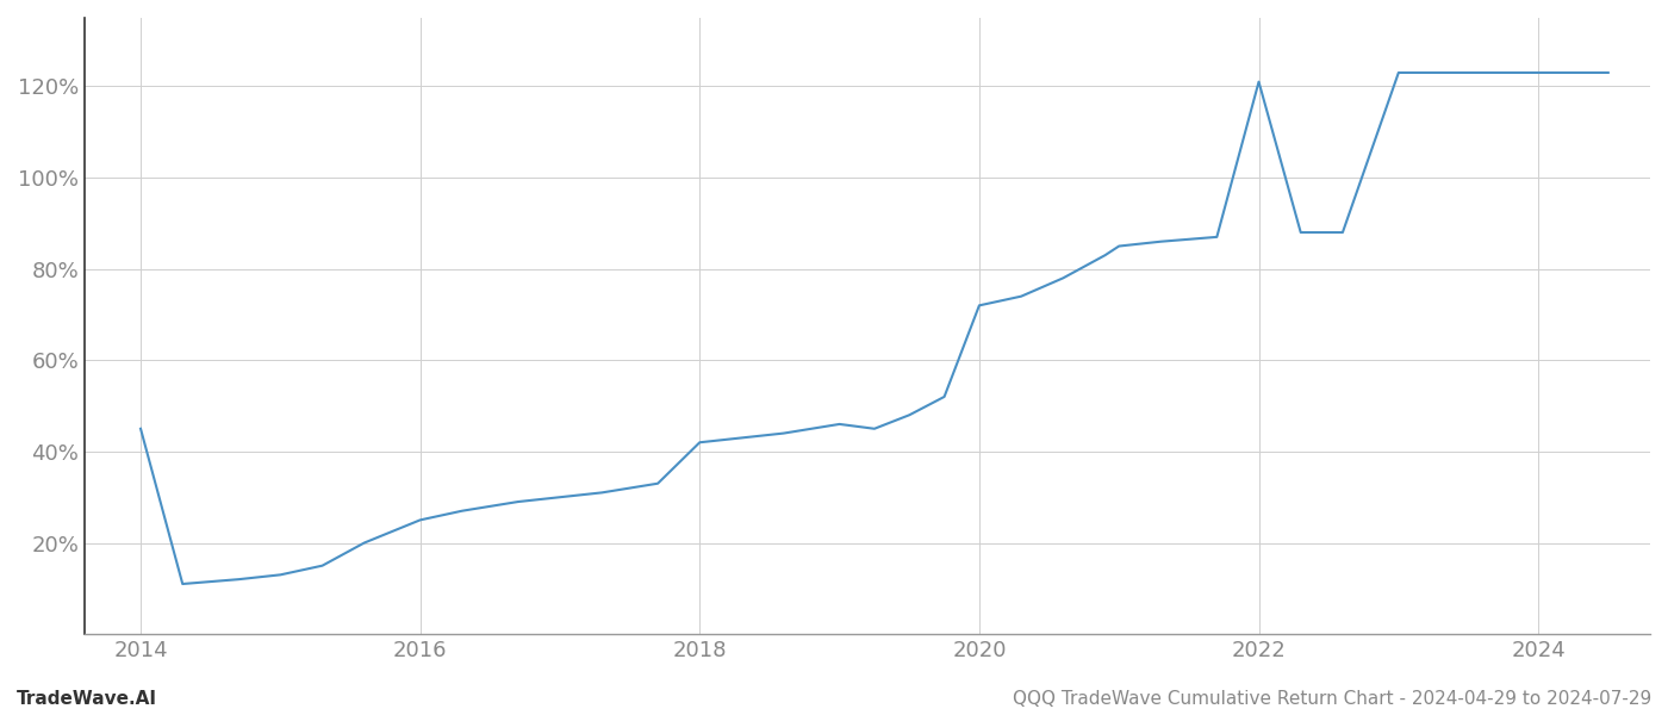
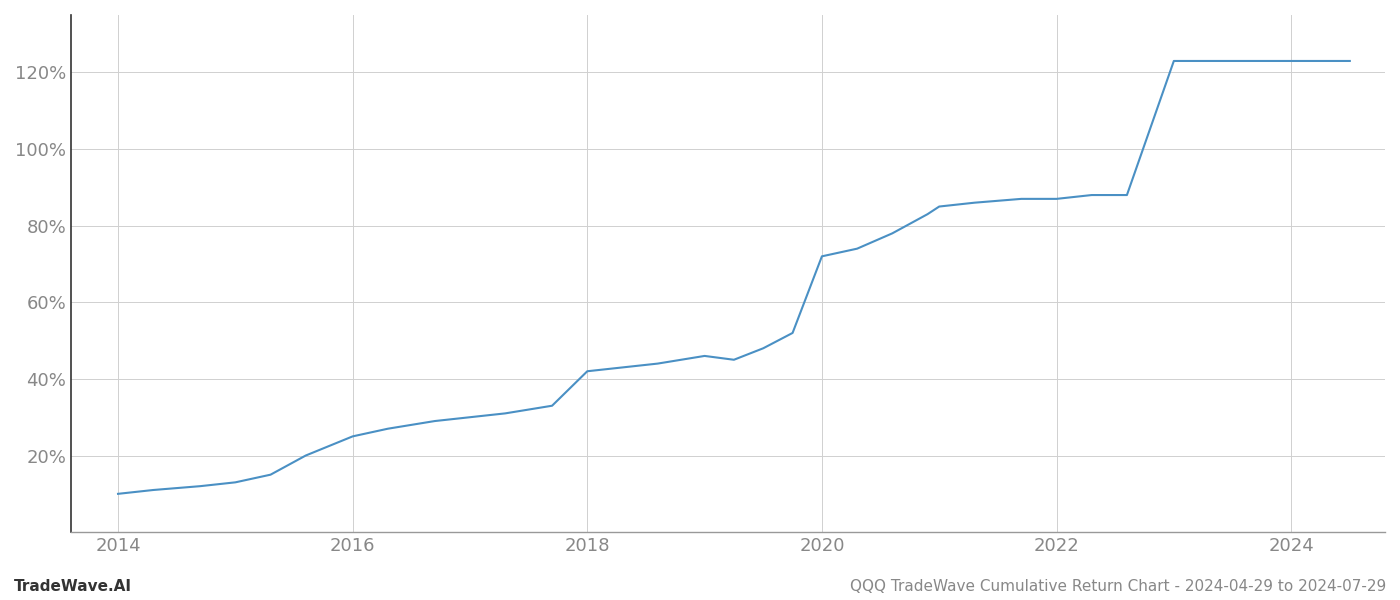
2014: 45% -> 10%
2022: 121% -> 87%
